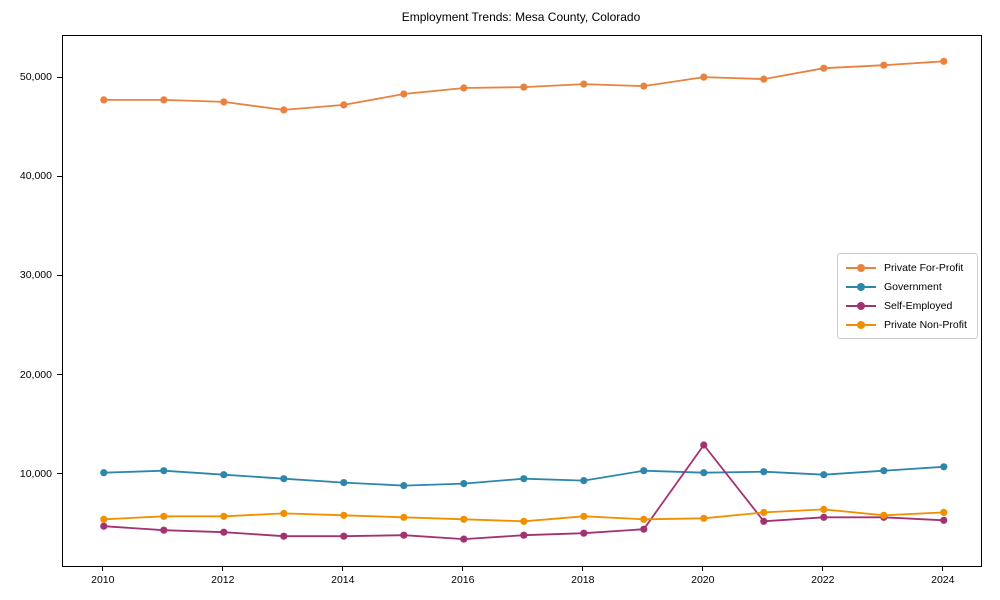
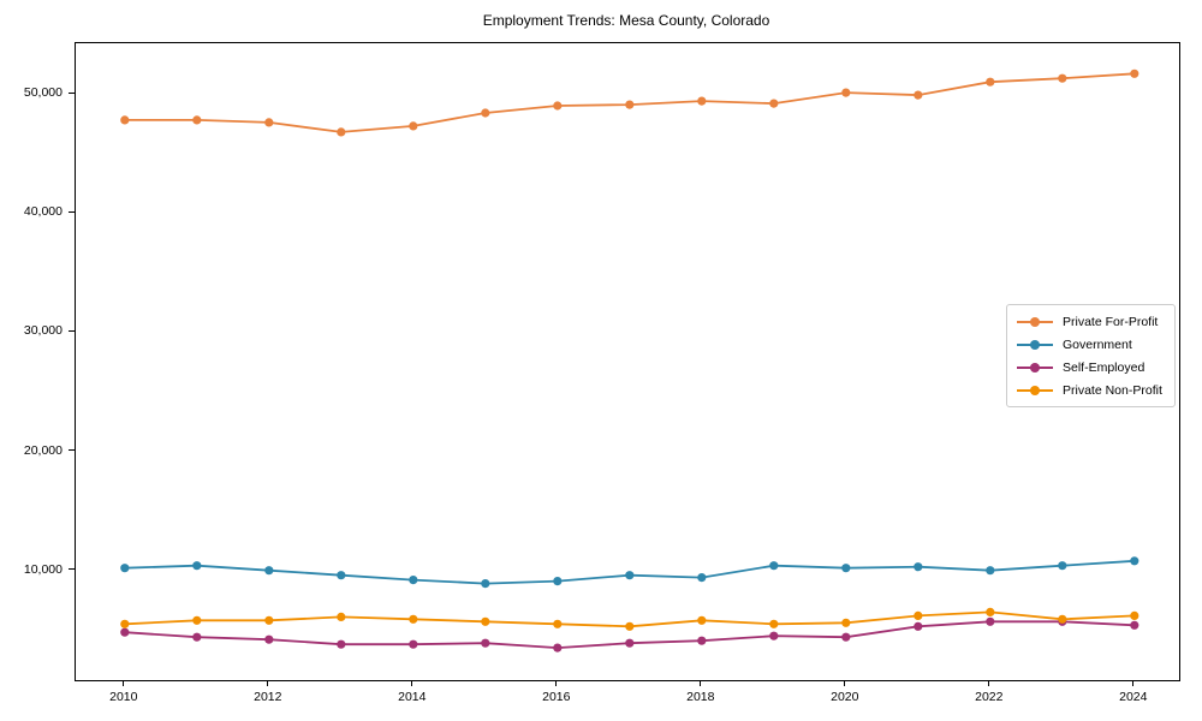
Self-Employed/2020: 13000 -> 4000
